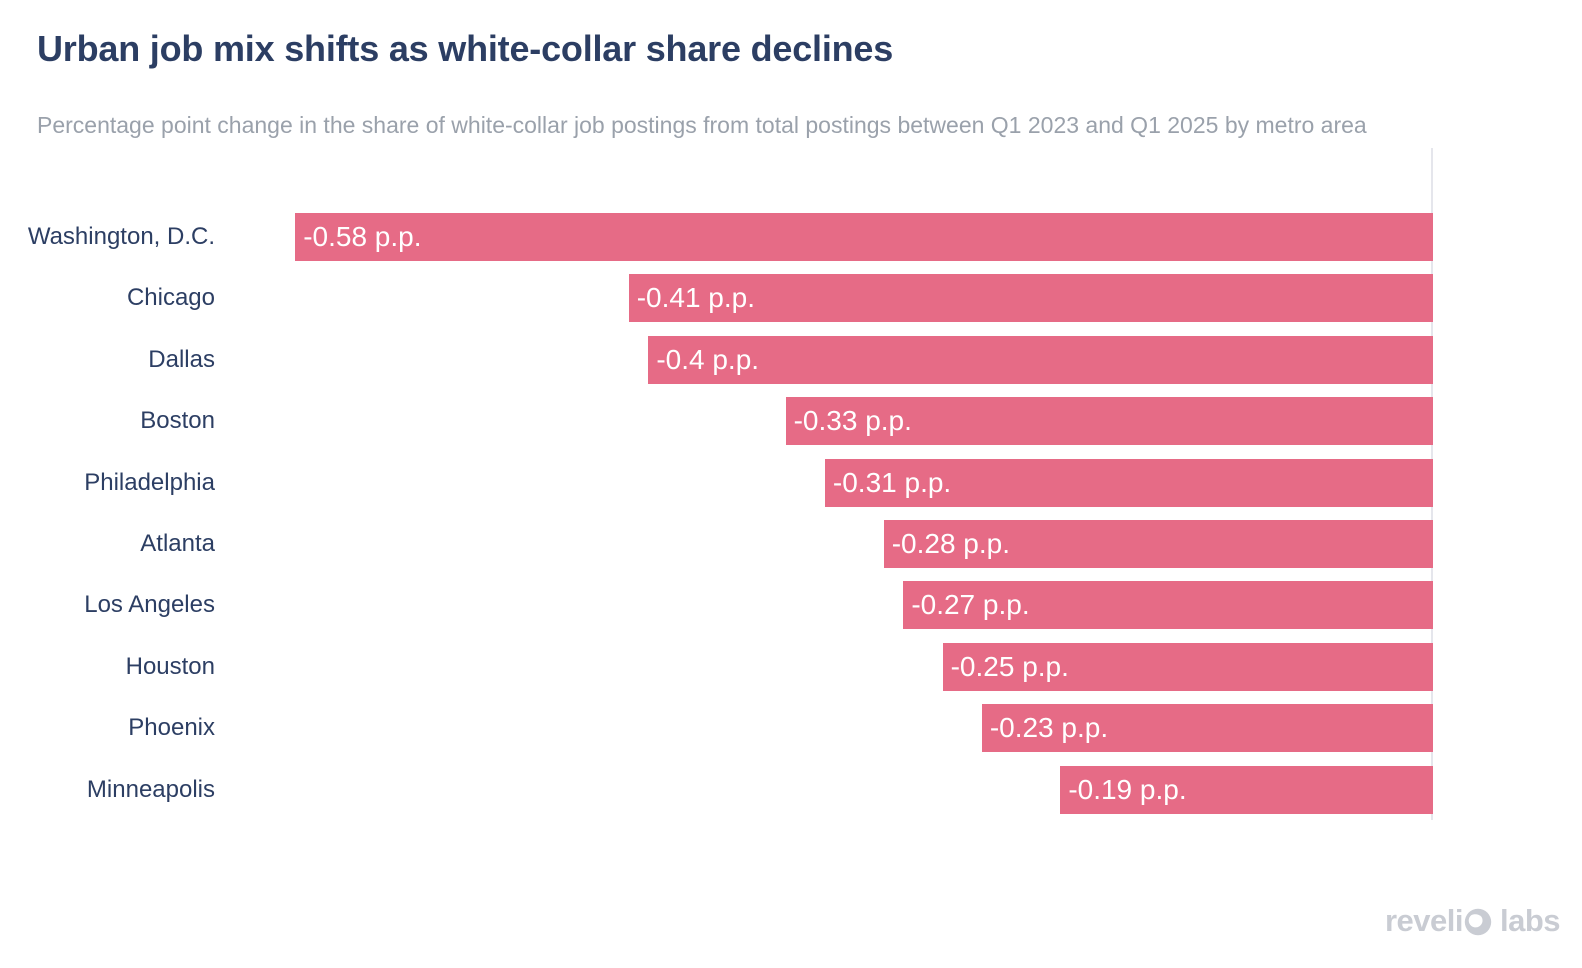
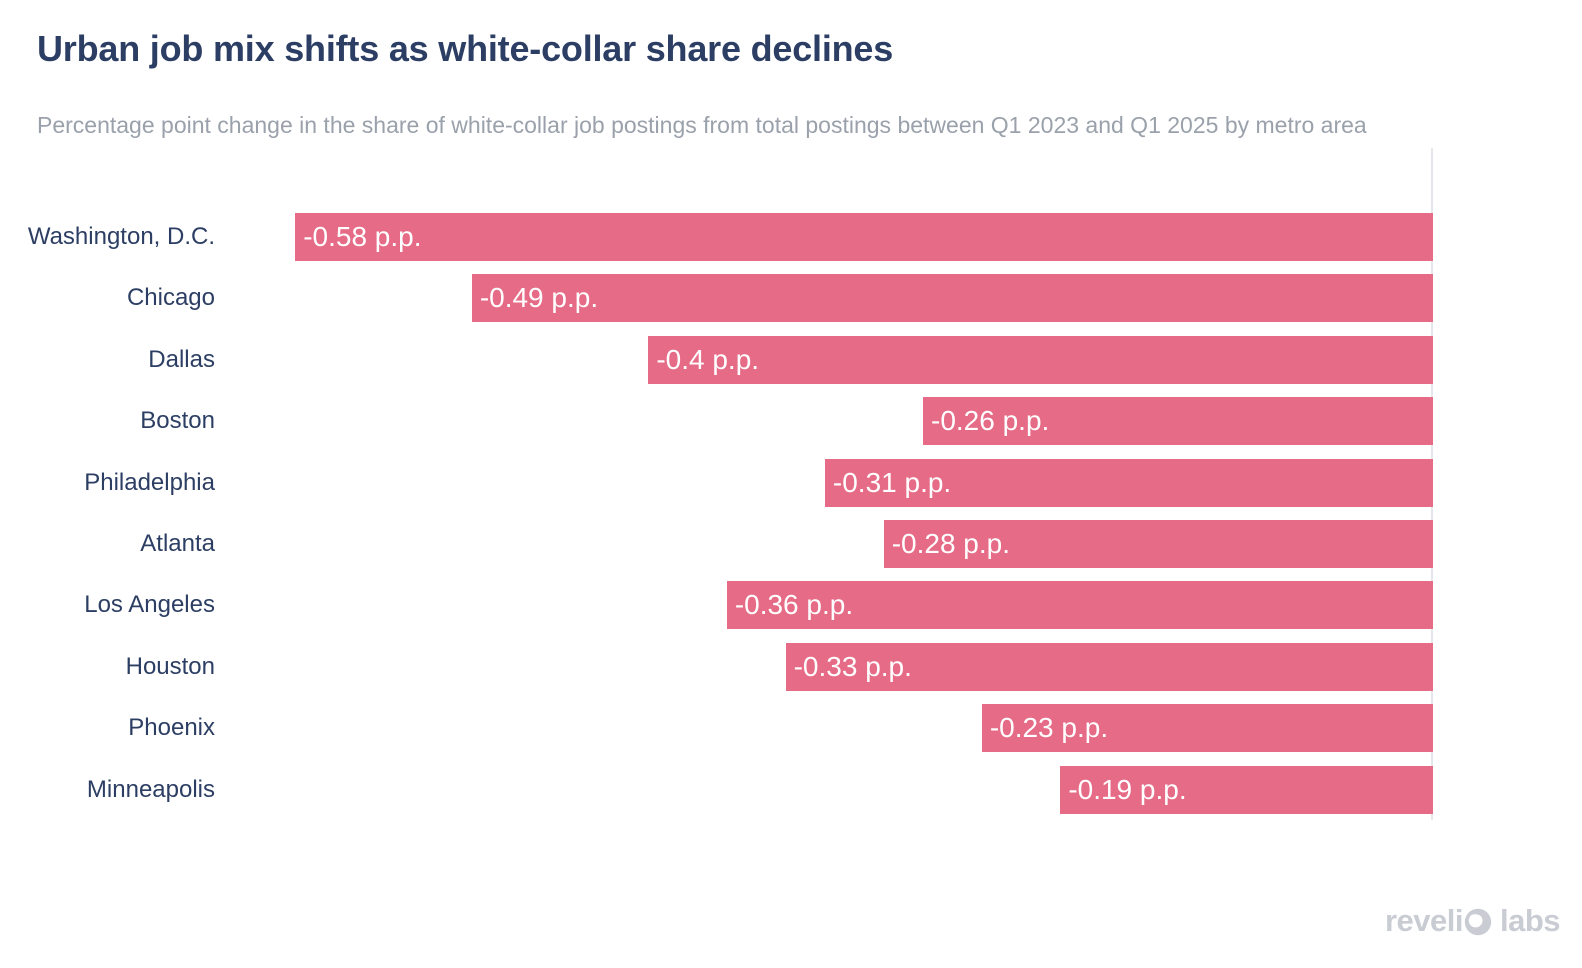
Chicago: -0.41 -> -0.49
Boston: -0.33 -> -0.26
Los Angeles: -0.27 -> -0.36
Houston: -0.25 -> -0.33
